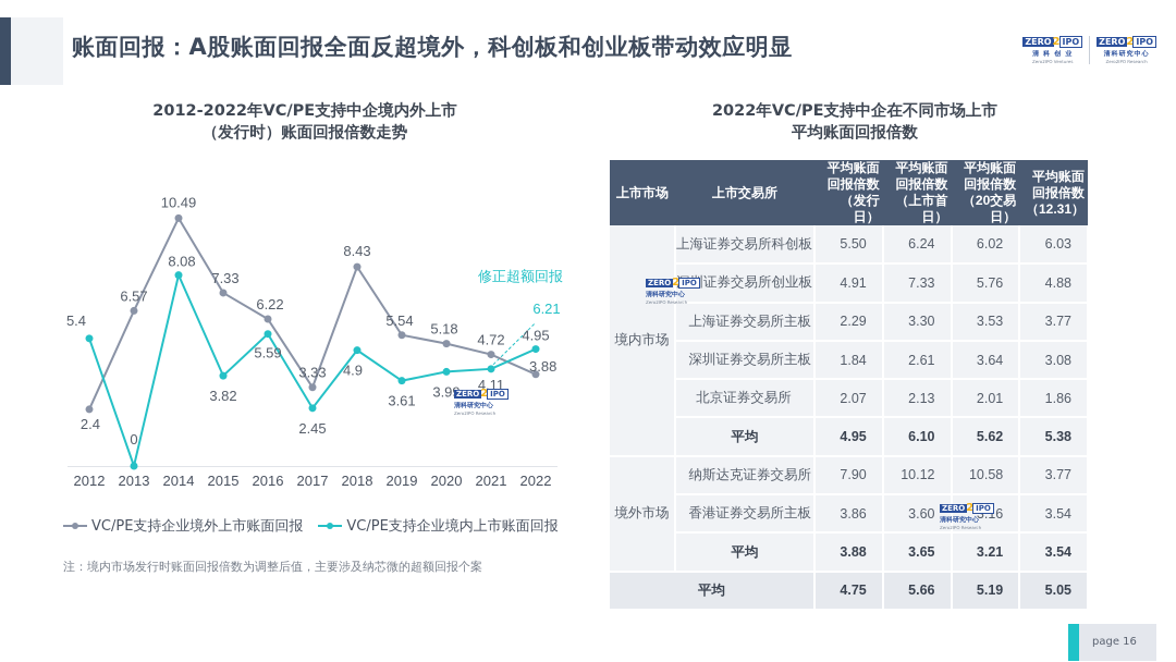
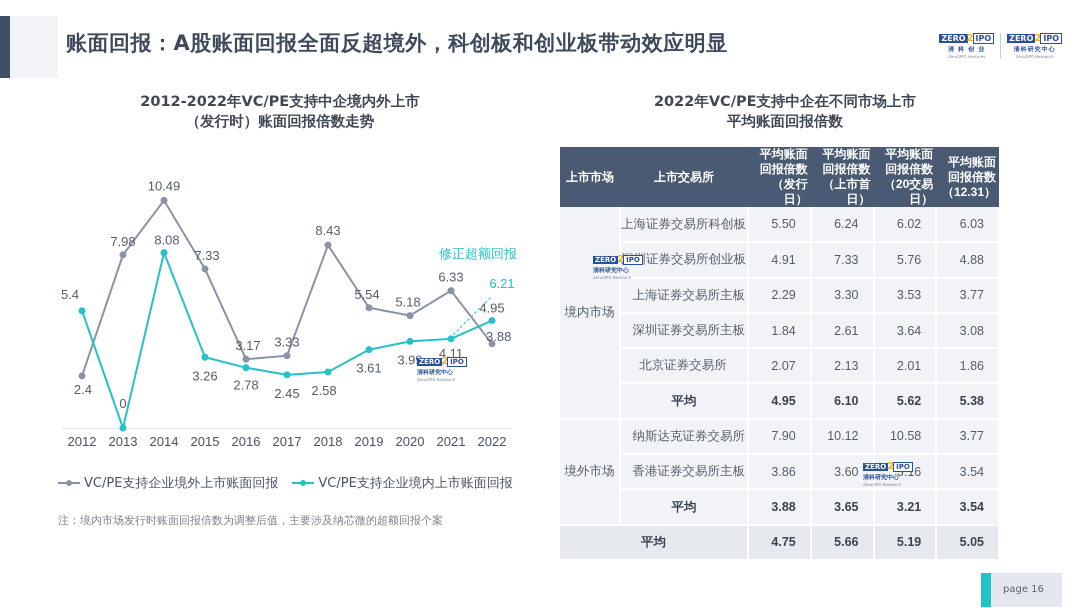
VC/PE支持企业境外上市账面回报/2013: 6.57 -> 7.98
VC/PE支持企业境内上市账面回报/2015: 3.82 -> 3.26
VC/PE支持企业境外上市账面回报/2016: 6.22 -> 3.17
VC/PE支持企业境内上市账面回报/2016: 5.59 -> 2.78
VC/PE支持企业境内上市账面回报/2018: 4.9 -> 2.58
VC/PE支持企业境外上市账面回报/2021: 4.72 -> 6.33
